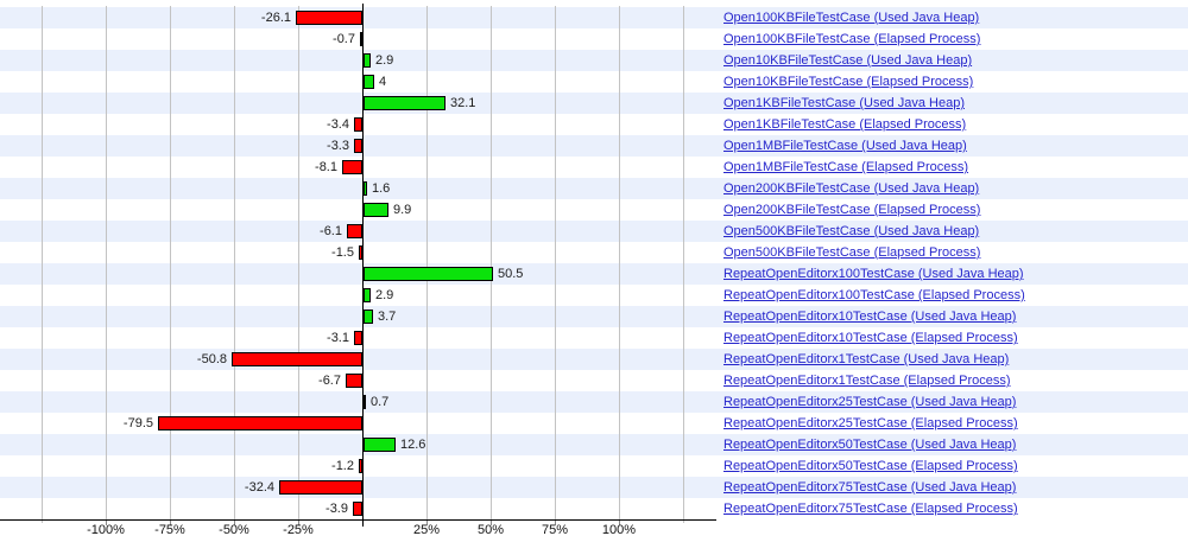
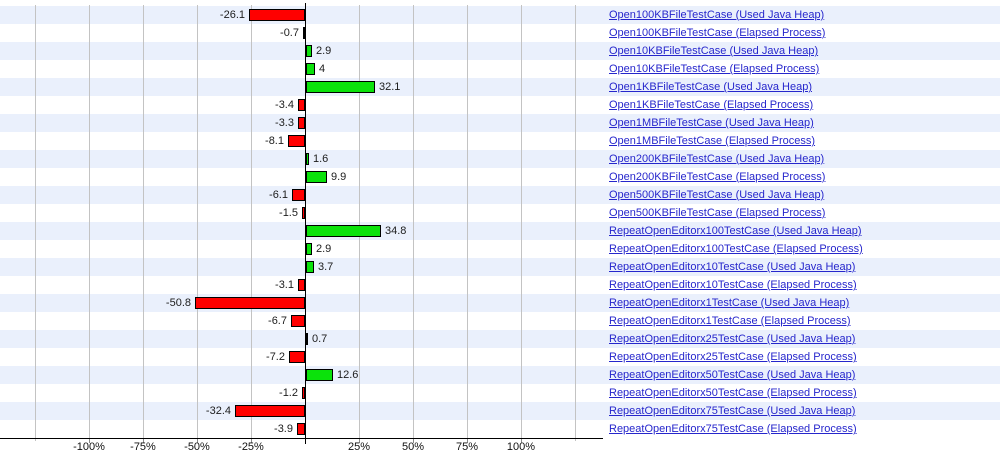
RepeatOpenEditorx100TestCase (Used Java Heap): 50.5 -> 34.8
RepeatOpenEditorx25TestCase (Elapsed Process): -79.5 -> -7.2
